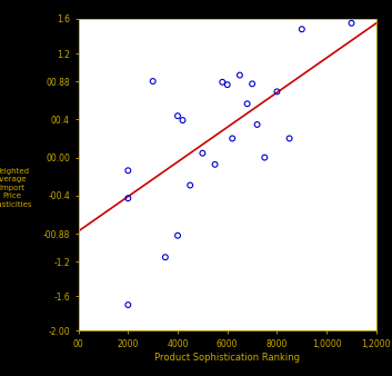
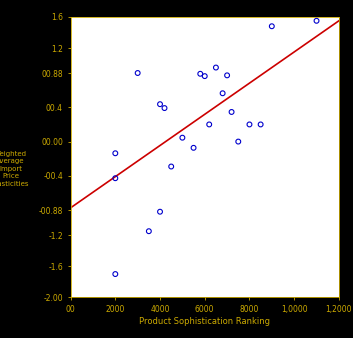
8000: 0.76 -> 0.22
